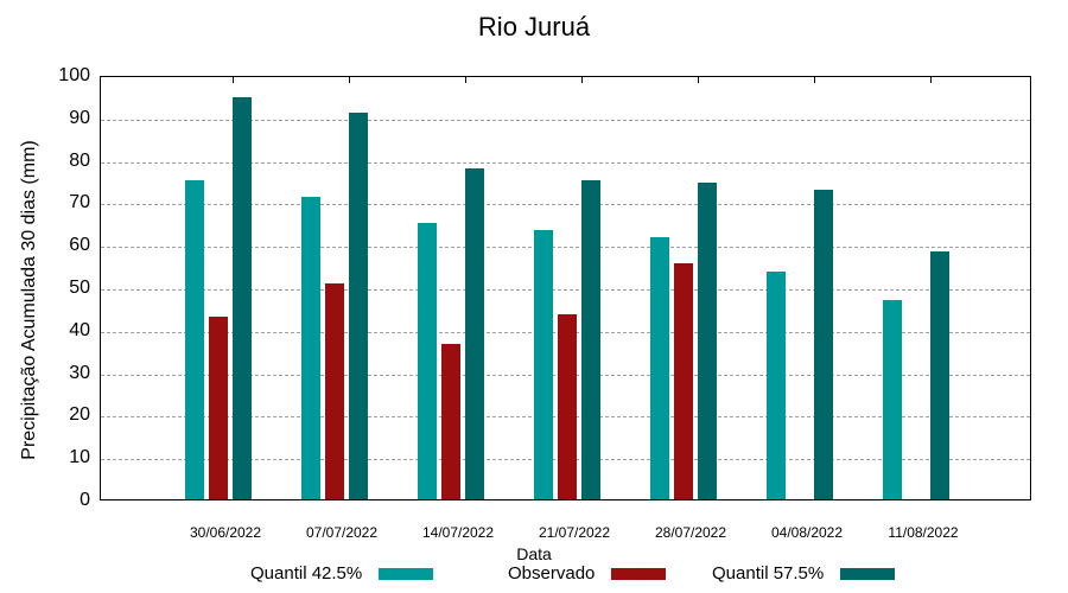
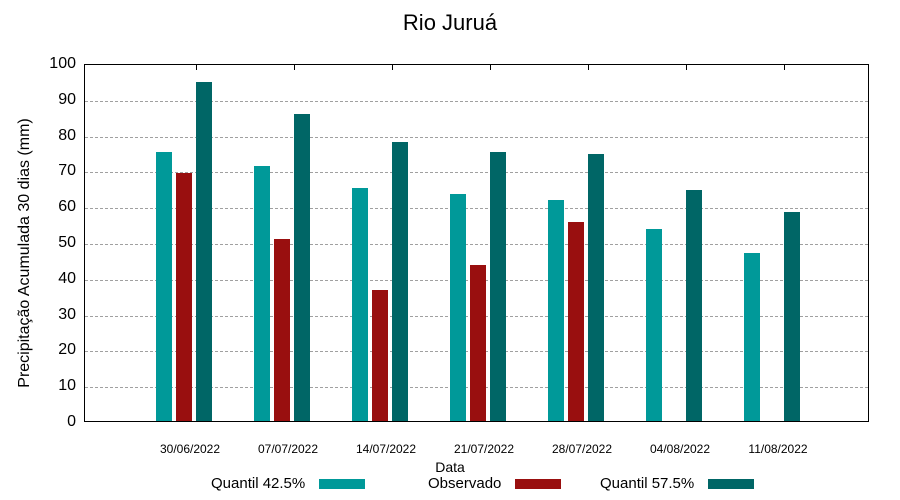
Observado/30/06/2022: 43 -> 69
Quantil 57.5%/07/07/2022: 91 -> 86
Quantil 57.5%/04/08/2022: 73 -> 64
